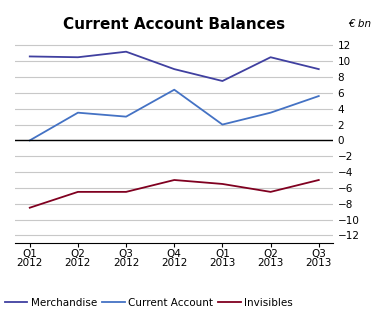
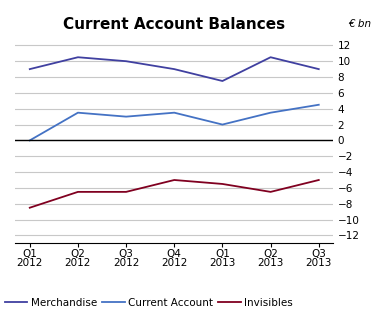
Merchandise/Q1 2012: 10.6 -> 9.0
Merchandise/Q3 2012: 11.2 -> 10.0
Current Account/Q4 2012: 6.4 -> 3.5
Current Account/Q3 2013: 5.6 -> 4.5
